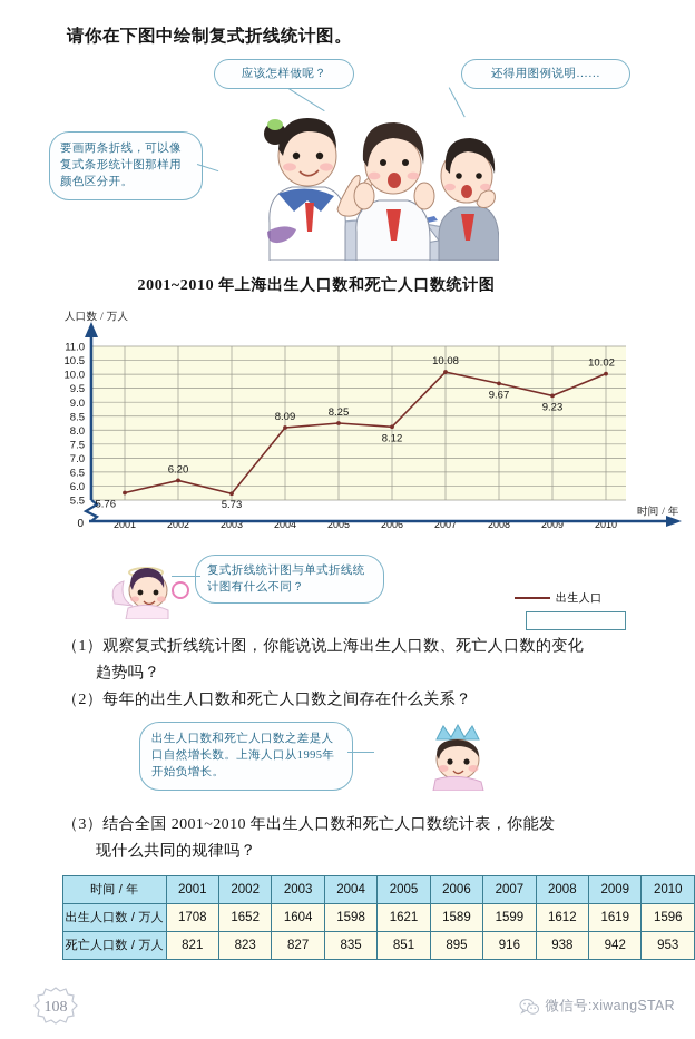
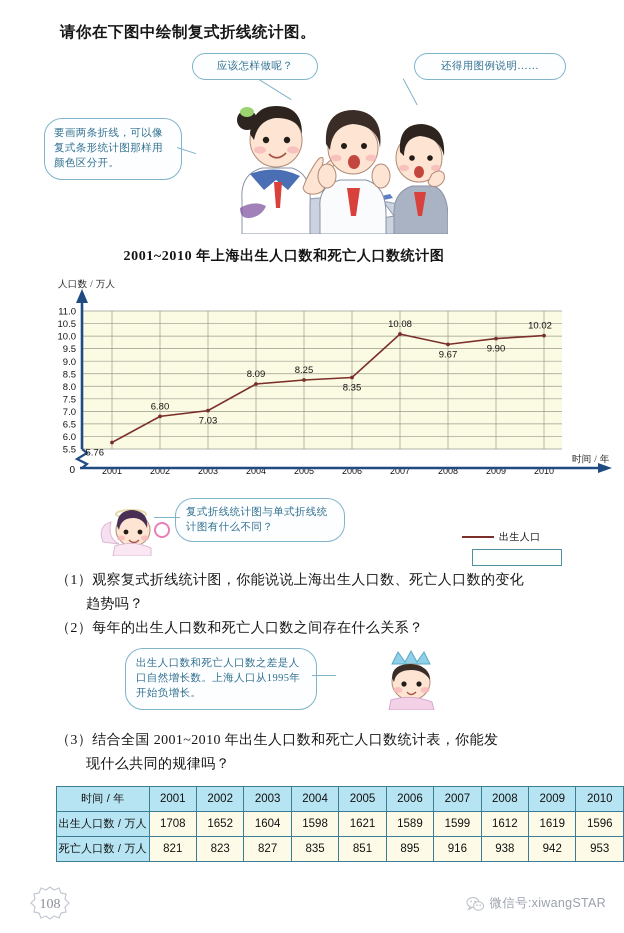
2002: 6.20 -> 6.80
2003: 5.73 -> 7.03
2006: 8.12 -> 8.35
2009: 9.23 -> 9.90
